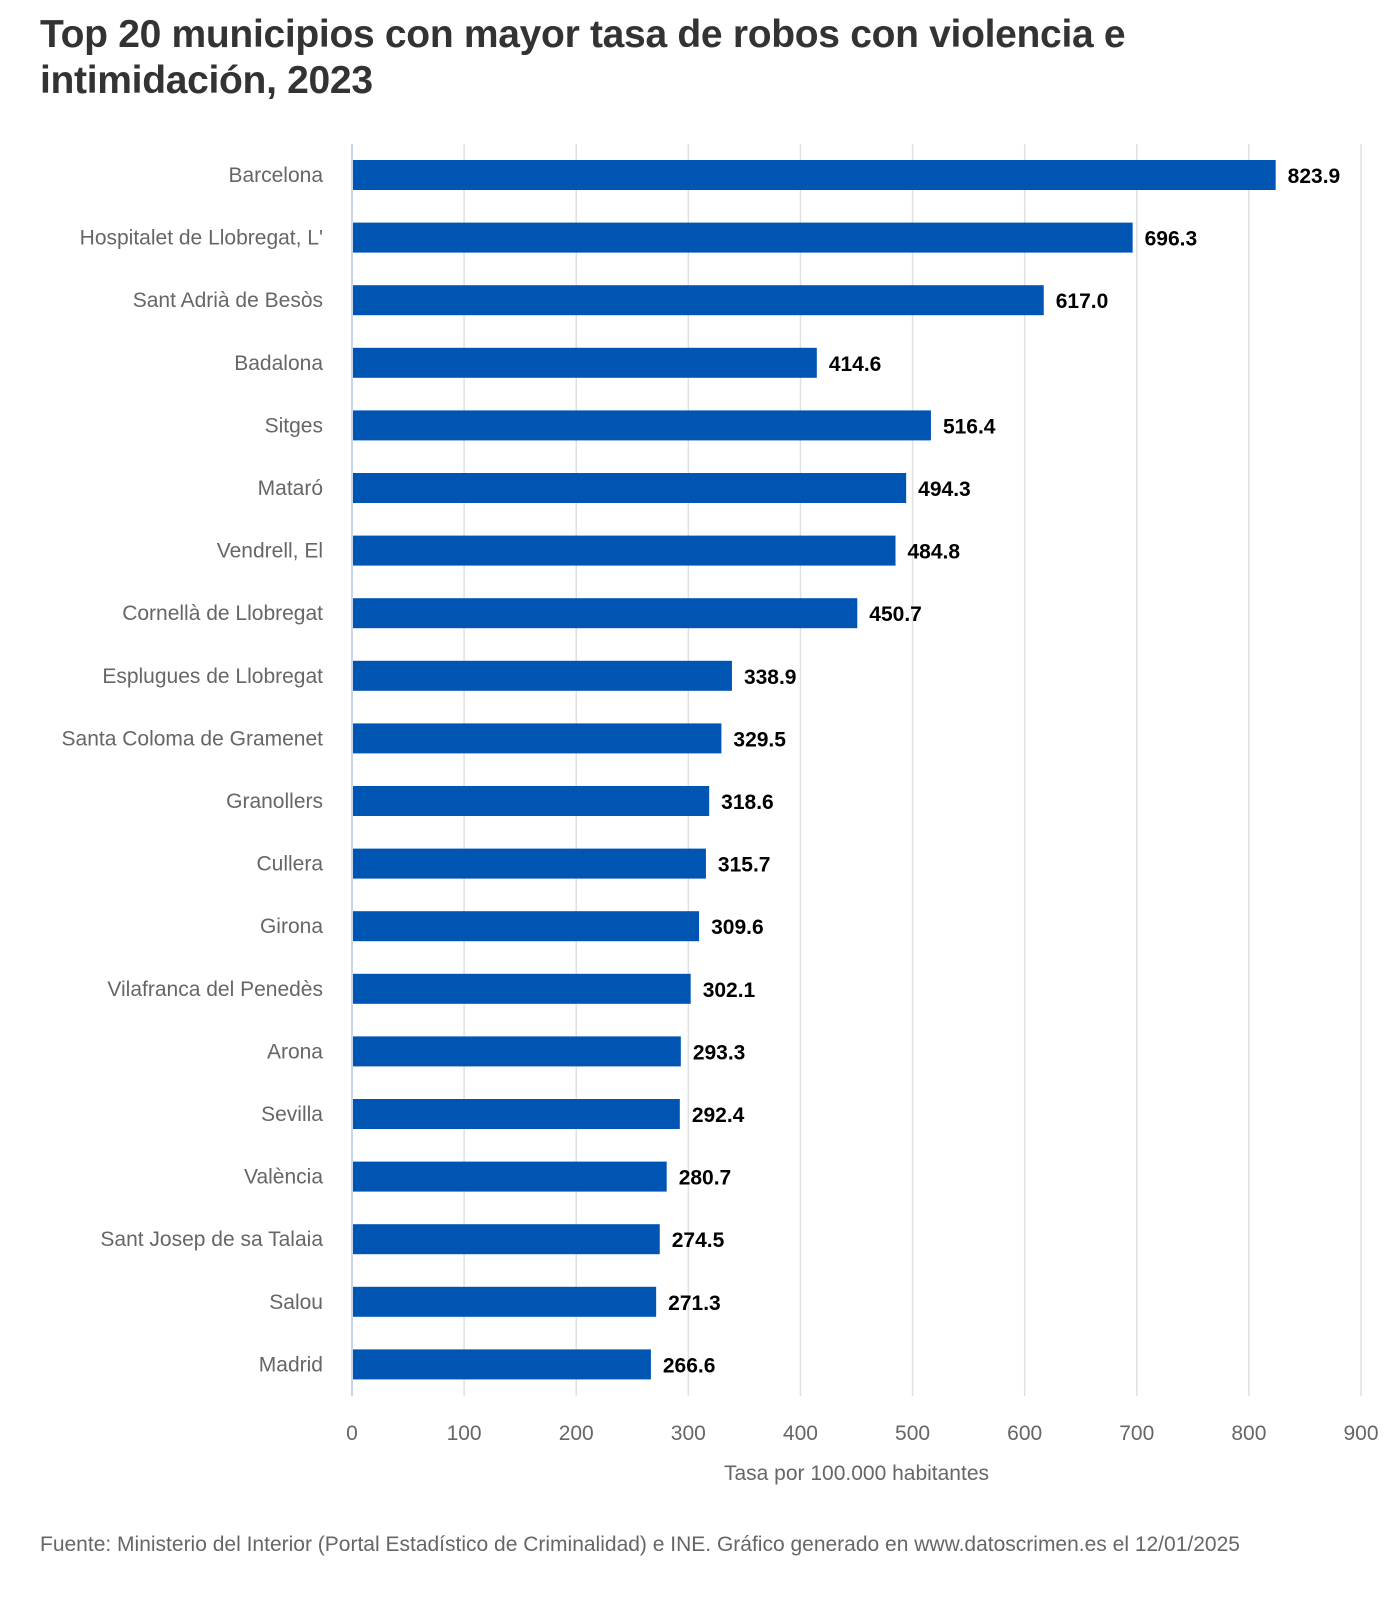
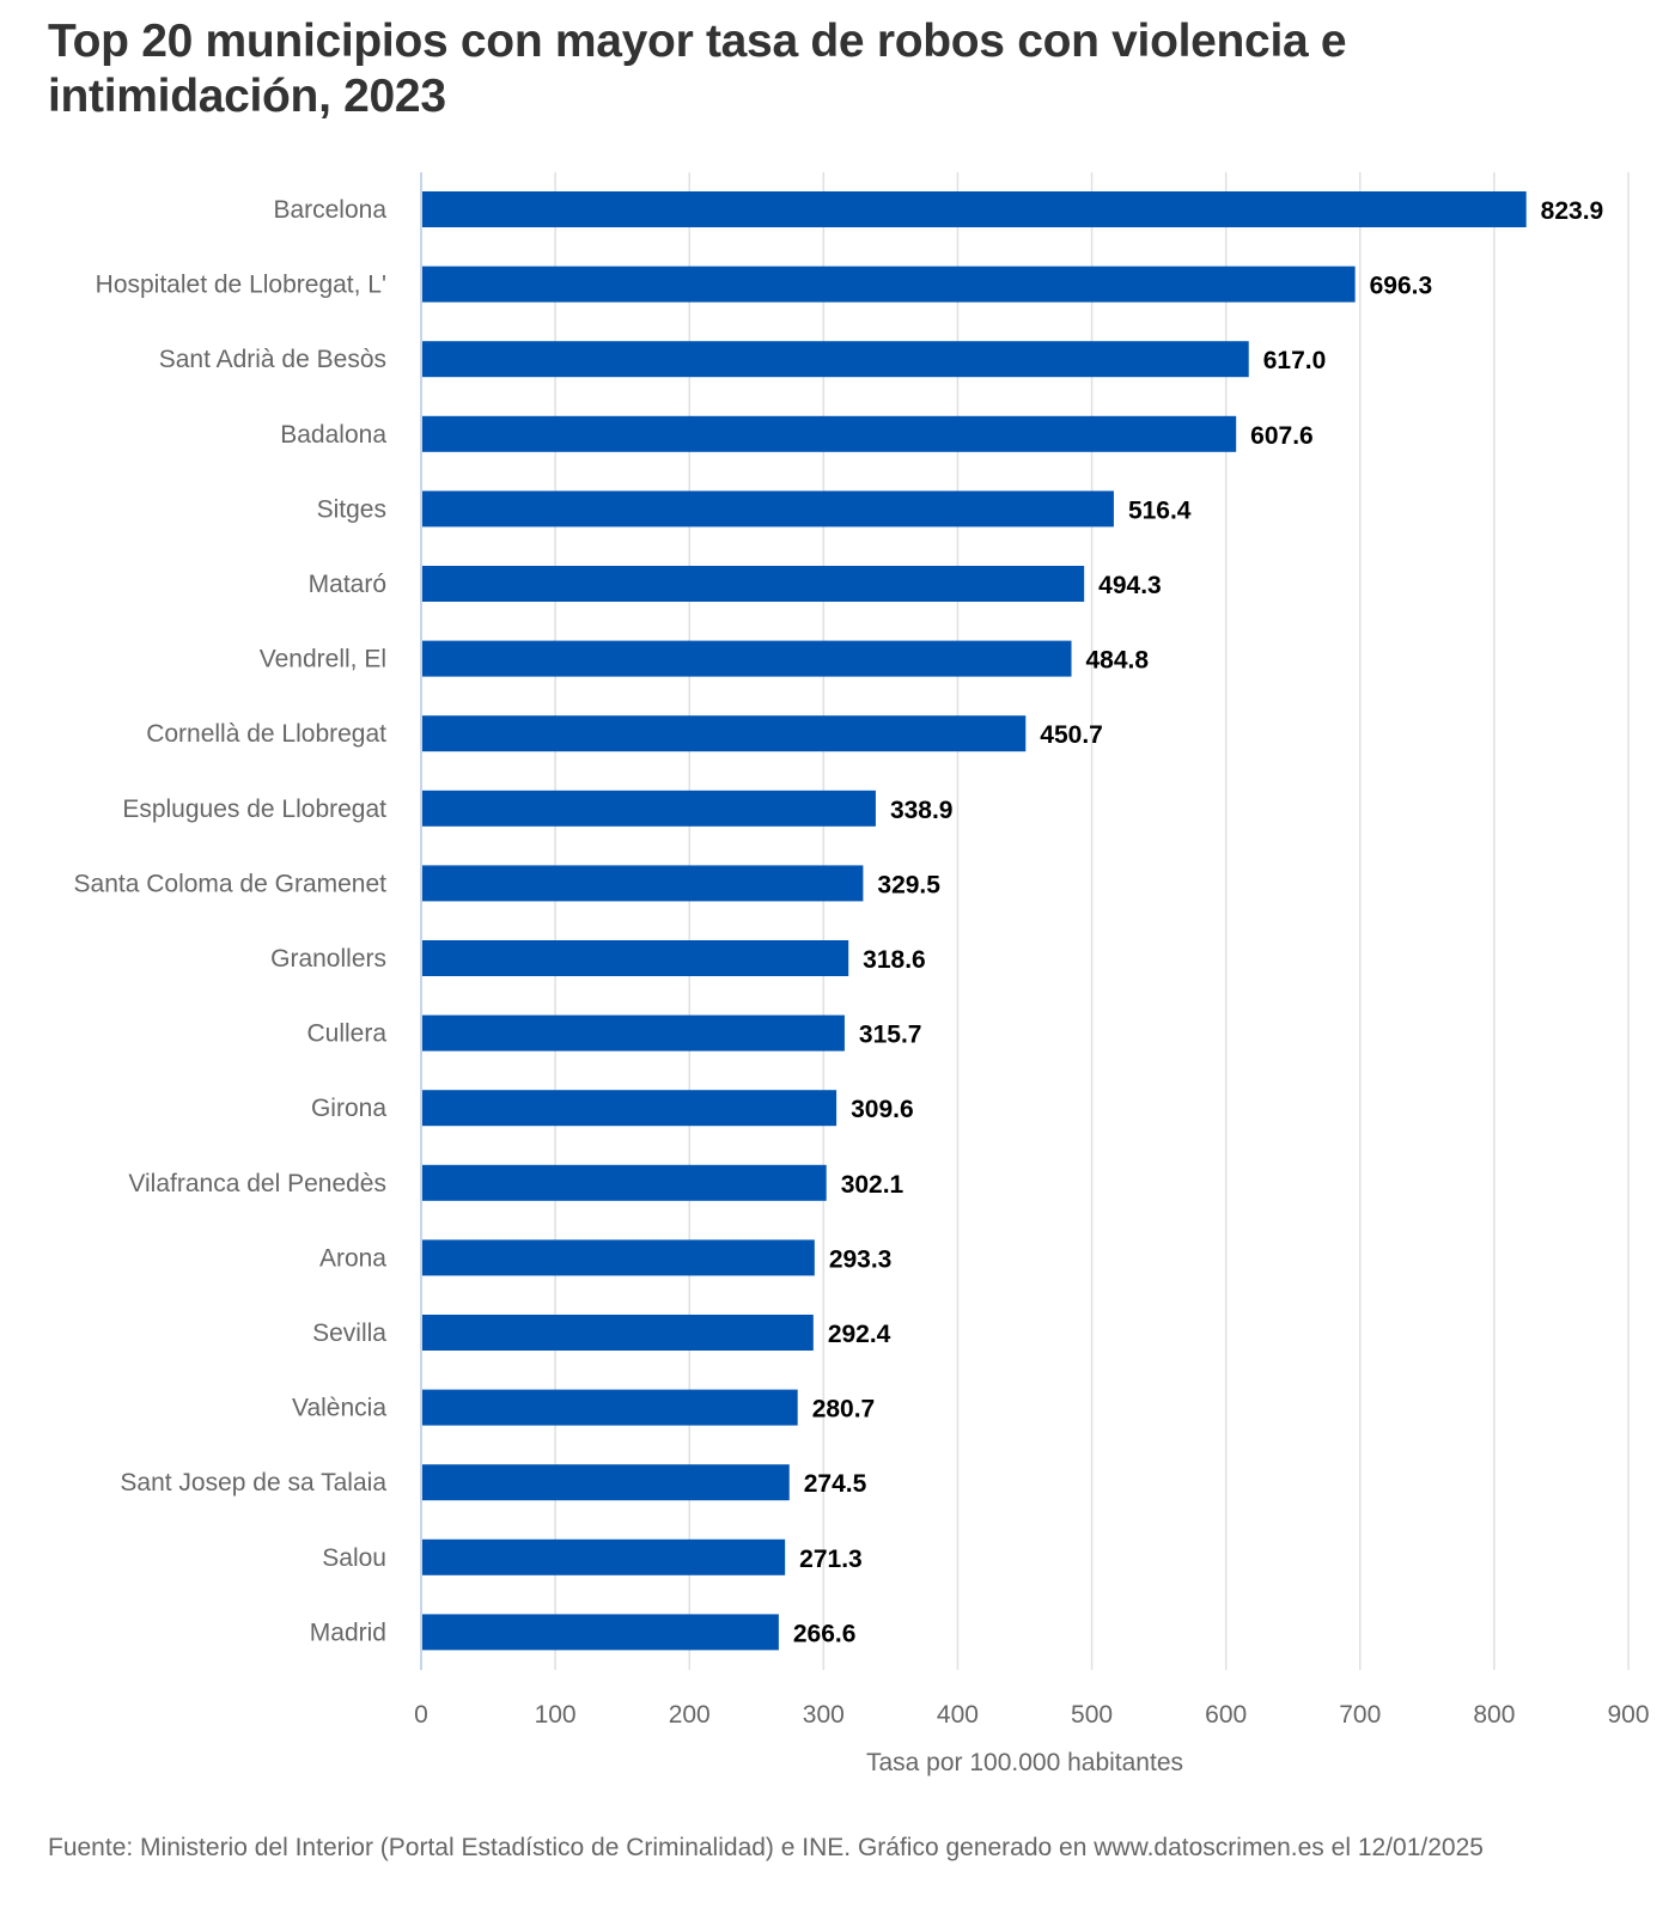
Badalona: 414.6 -> 607.6
